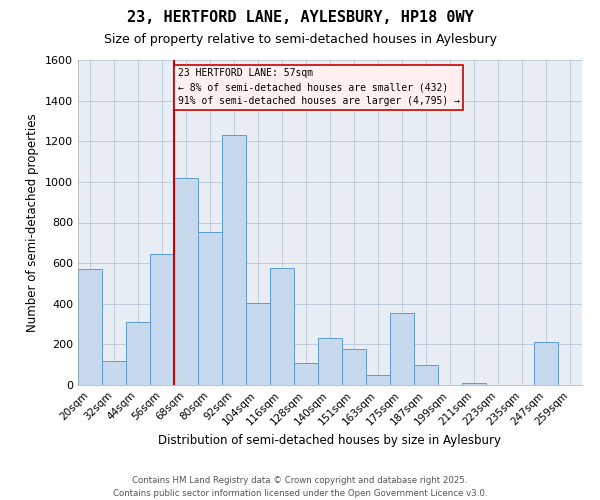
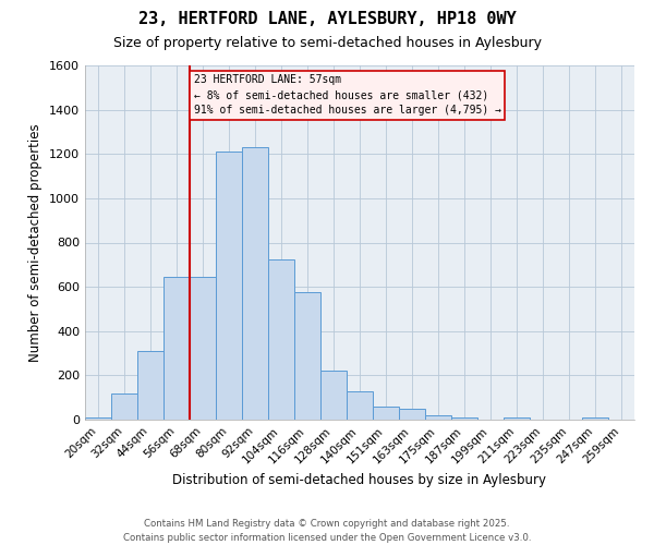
20sqm: 570 -> 10
68sqm: 1020 -> 645
80sqm: 755 -> 1210
104sqm: 405 -> 725
128sqm: 110 -> 220
140sqm: 230 -> 130
151sqm: 175 -> 60
175sqm: 355 -> 22
187sqm: 100 -> 10
247sqm: 210 -> 10
